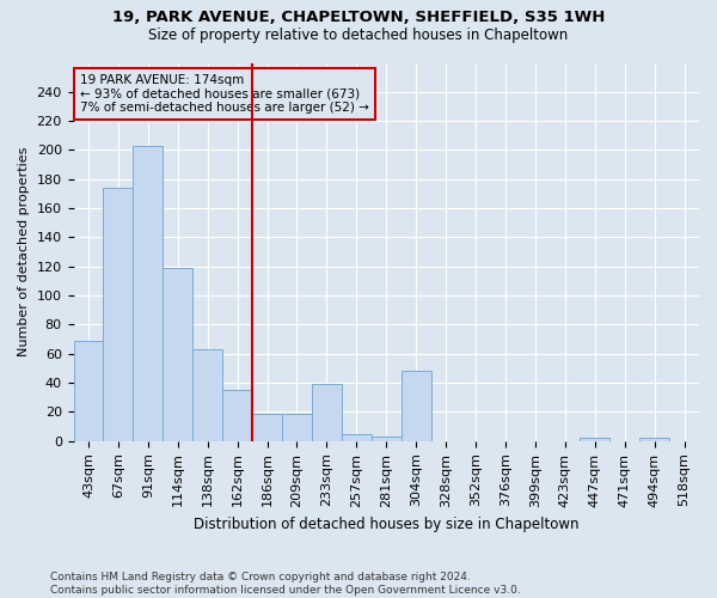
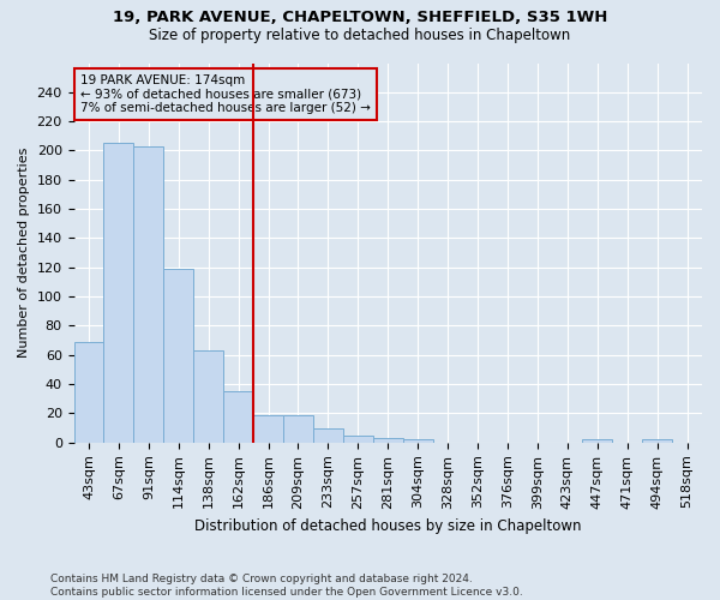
67sqm: 174 -> 205
233sqm: 39 -> 10
304sqm: 48 -> 2
